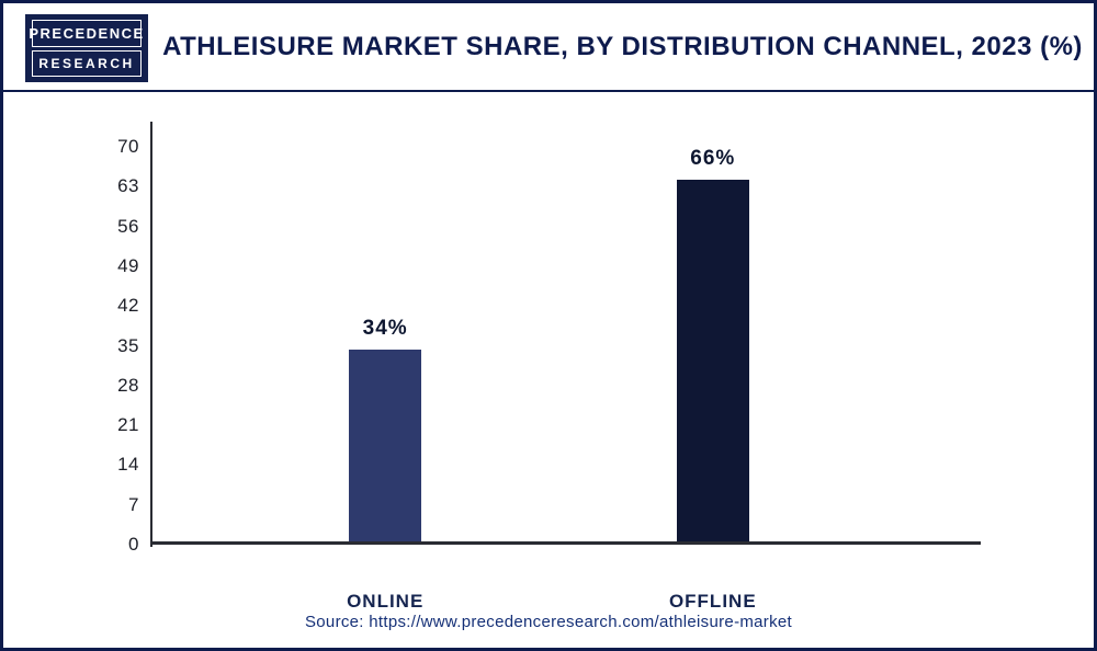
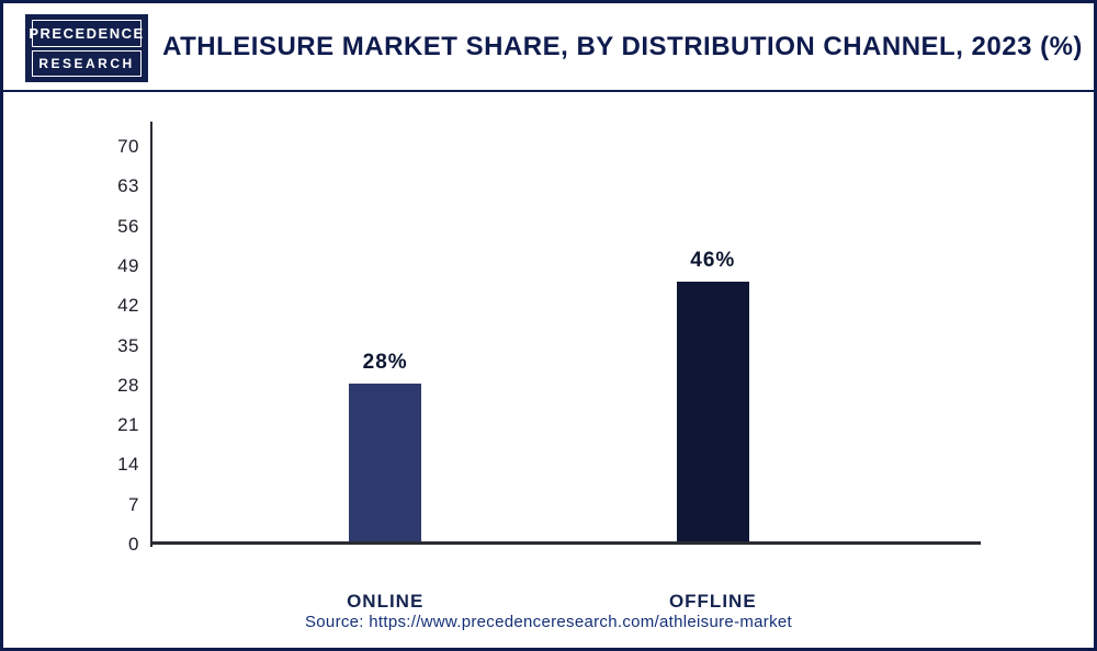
ONLINE: 34% -> 28%
OFFLINE: 66% -> 46%
